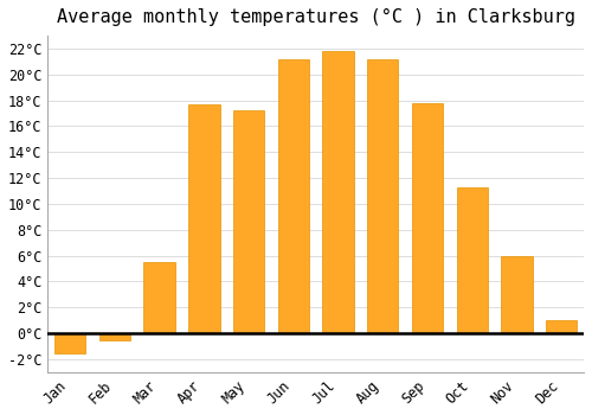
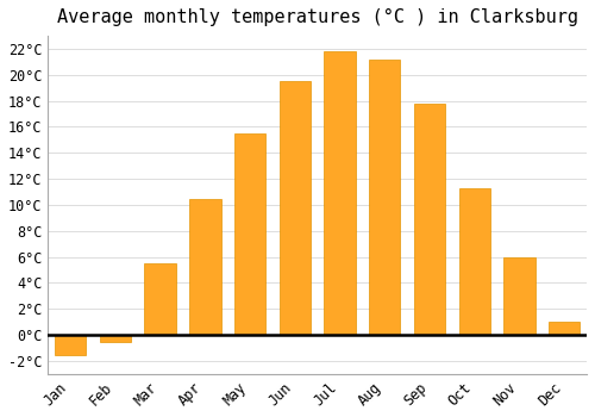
Apr: 17.7°C -> 10.5°C
May: 17.2°C -> 15.5°C
Jun: 21.2°C -> 19.5°C
